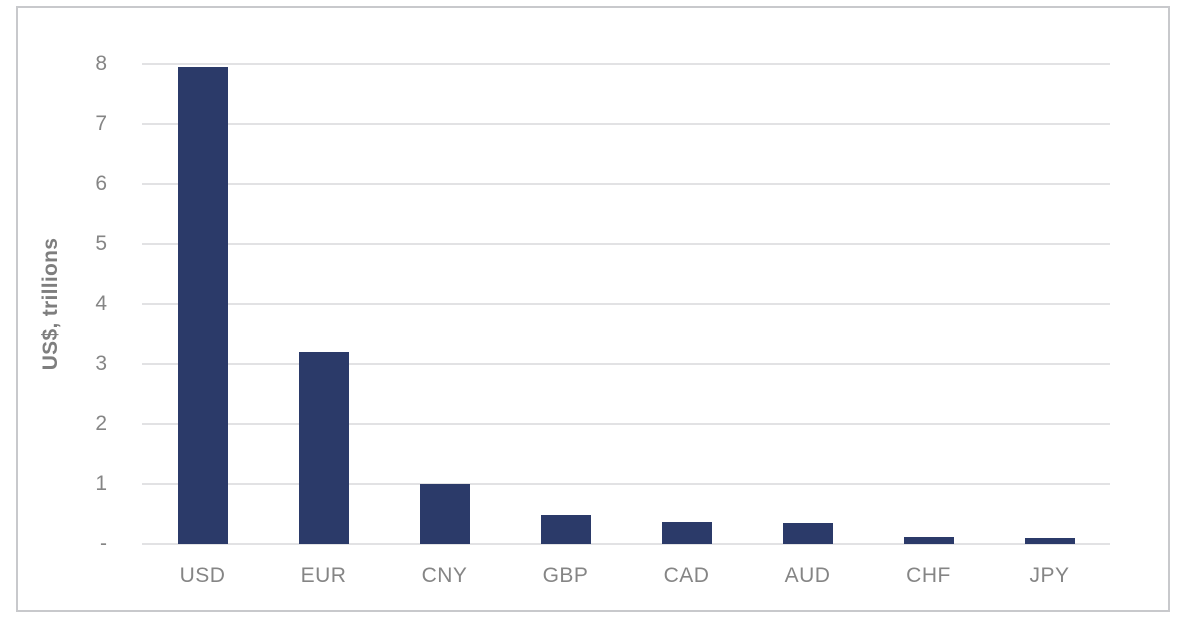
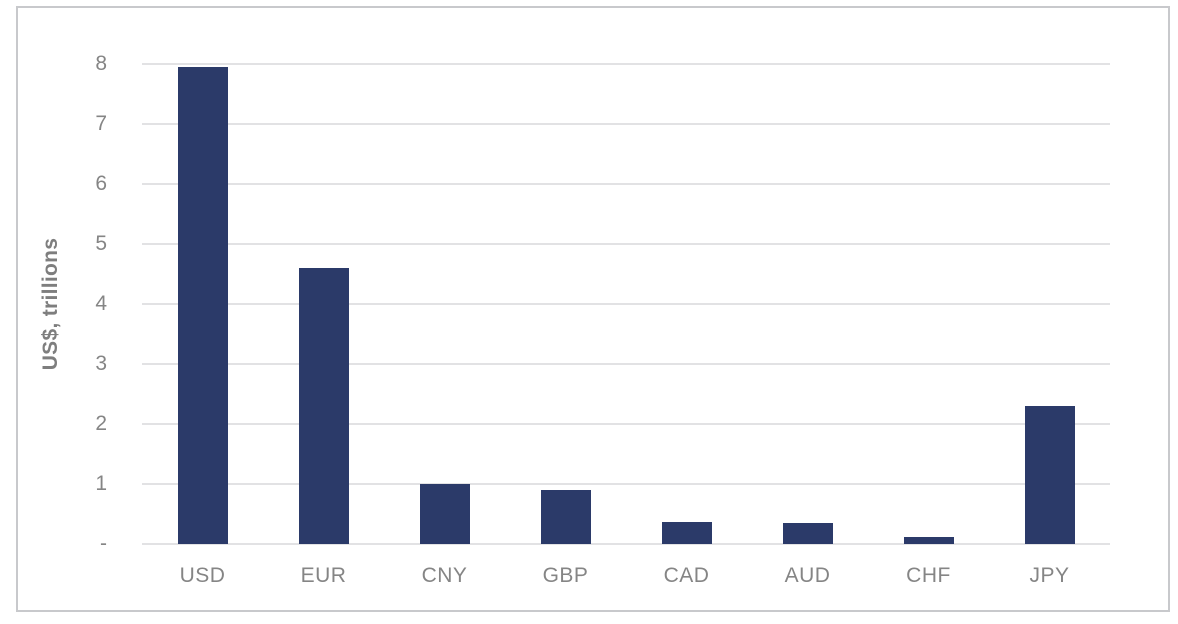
EUR: 3.2 -> 4.6
GBP: 0.5 -> 0.9
JPY: 0.1 -> 2.3
